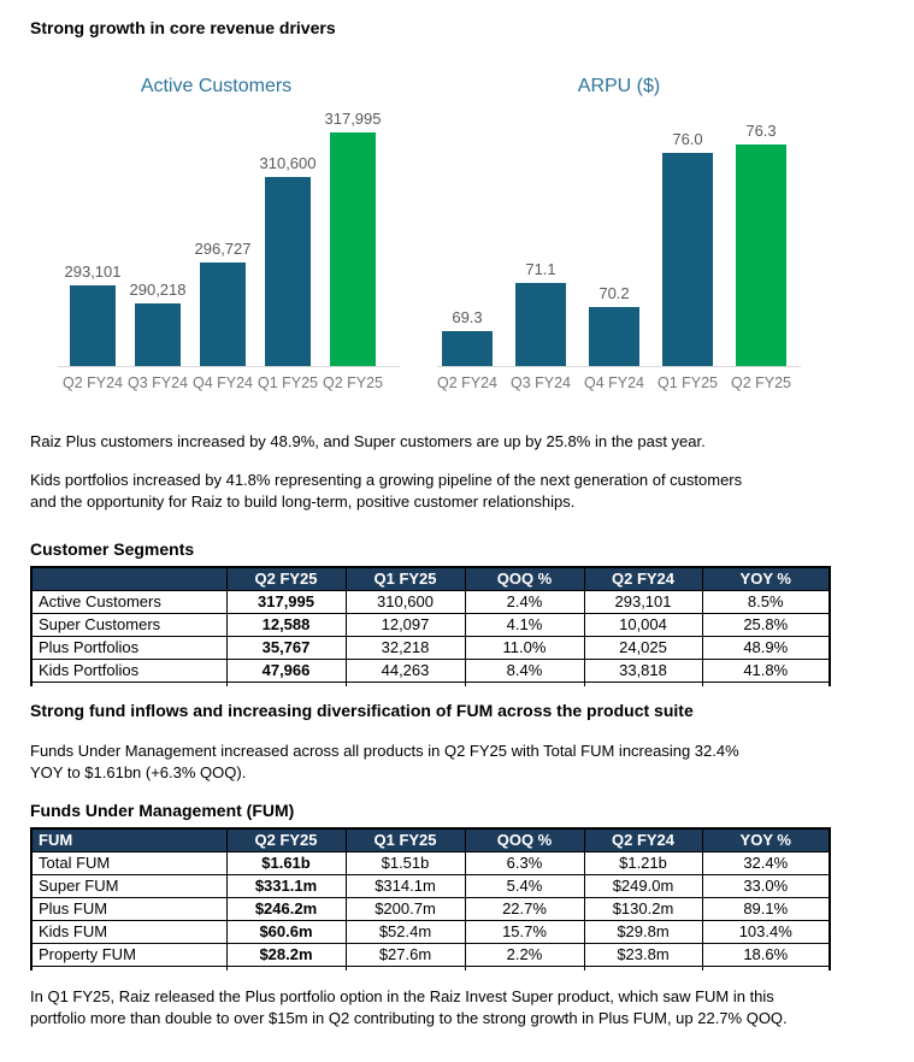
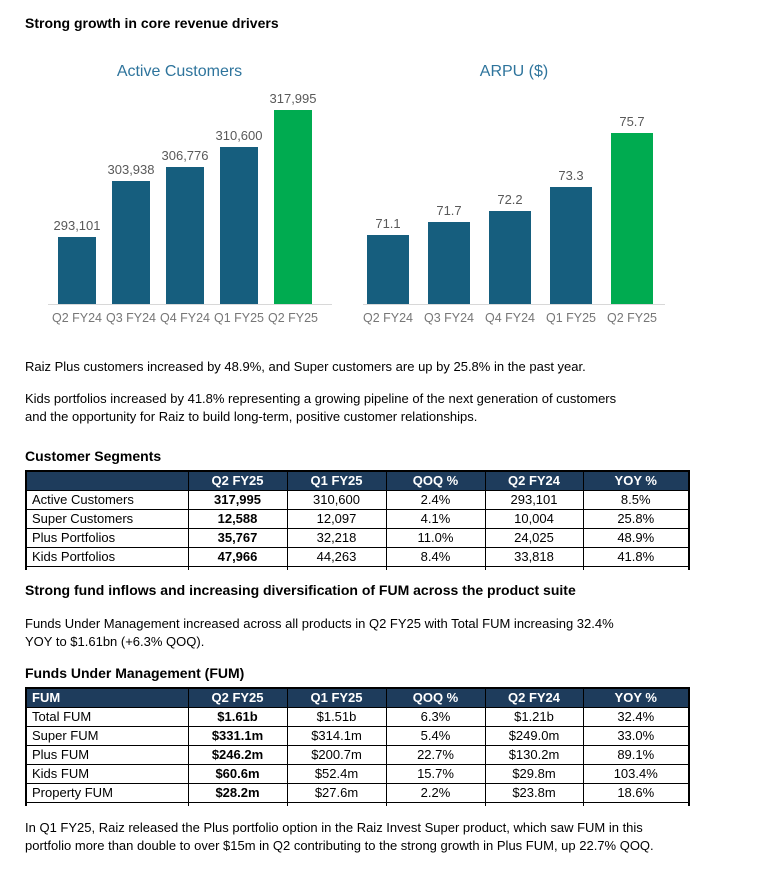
Active Customers/Q3 FY24: 290,218 -> 303,938
Active Customers/Q4 FY24: 296,727 -> 306,776
ARPU ($)/Q2 FY24: 69.3 -> 71.1
ARPU ($)/Q3 FY24: 71.1 -> 71.7
ARPU ($)/Q4 FY24: 70.2 -> 72.2
ARPU ($)/Q1 FY25: 76.0 -> 73.3
ARPU ($)/Q2 FY25: 76.3 -> 75.7
